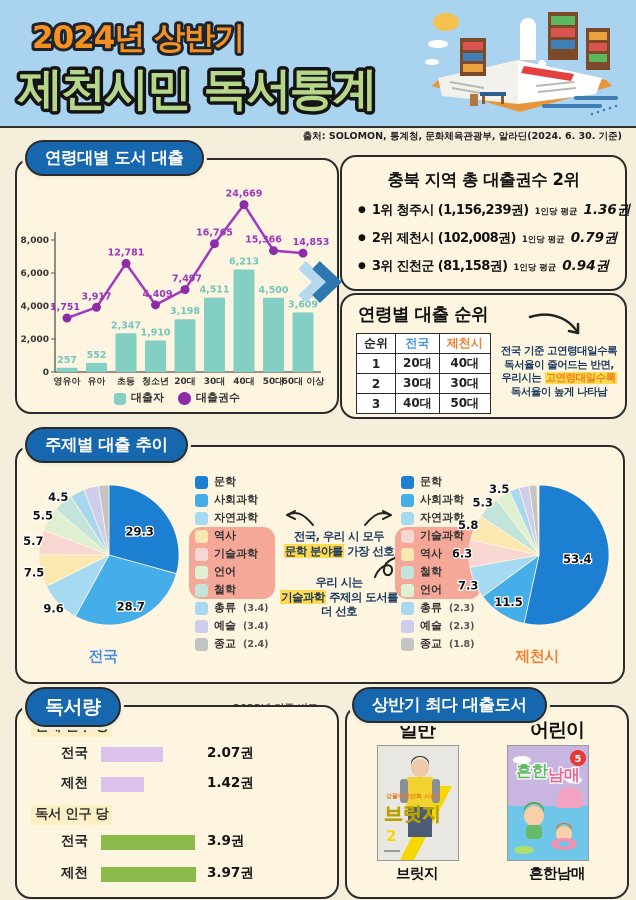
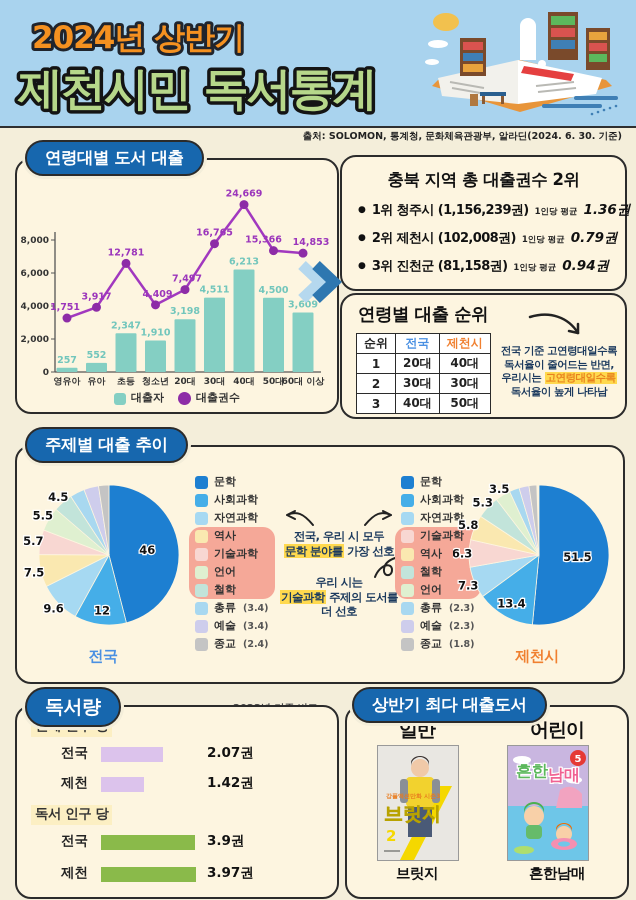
전국/문학: 29.3 -> 46
전국/사회과학: 28.7 -> 12
제천시/문학: 53.4 -> 51.5
제천시/사회과학: 11.5 -> 13.4
